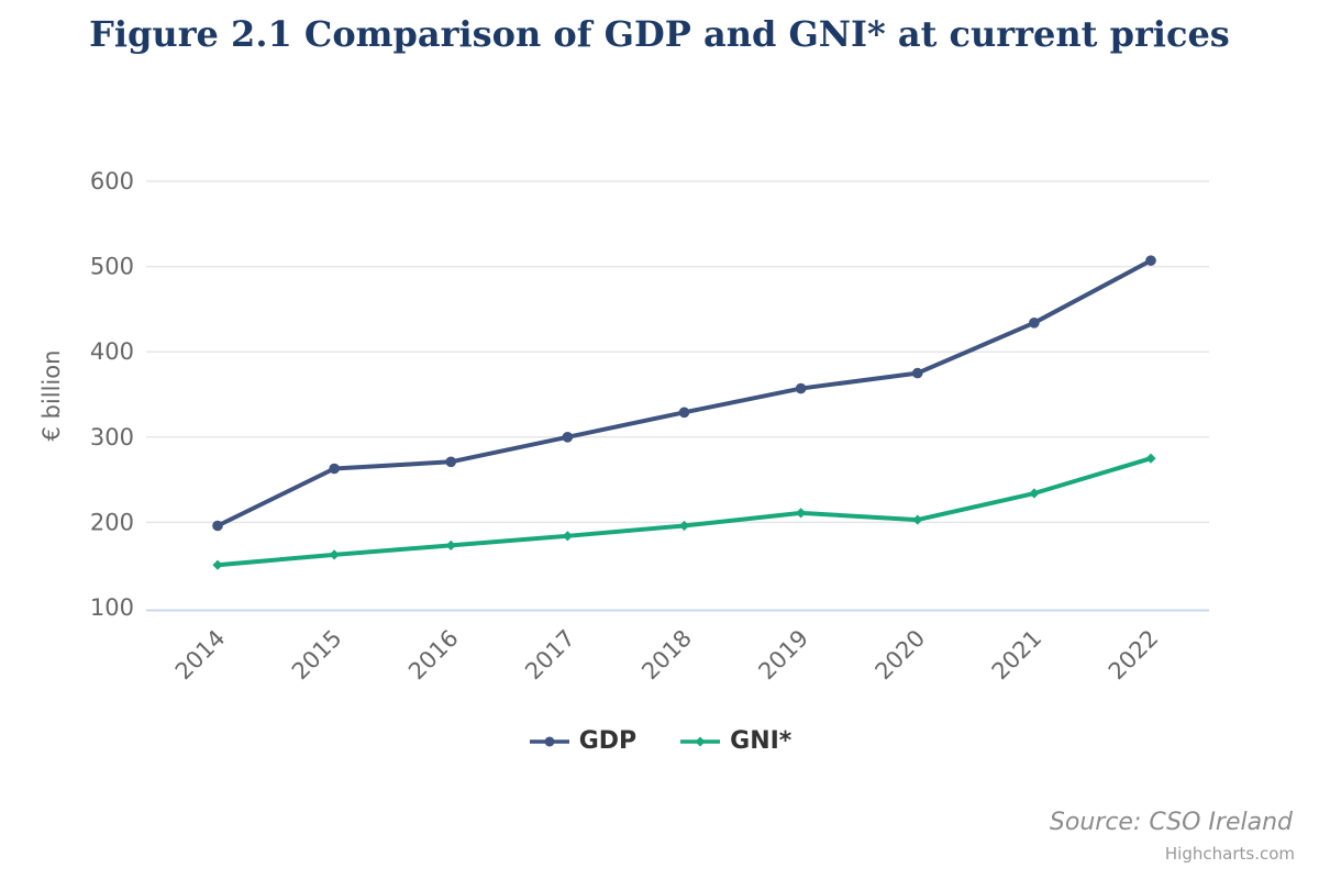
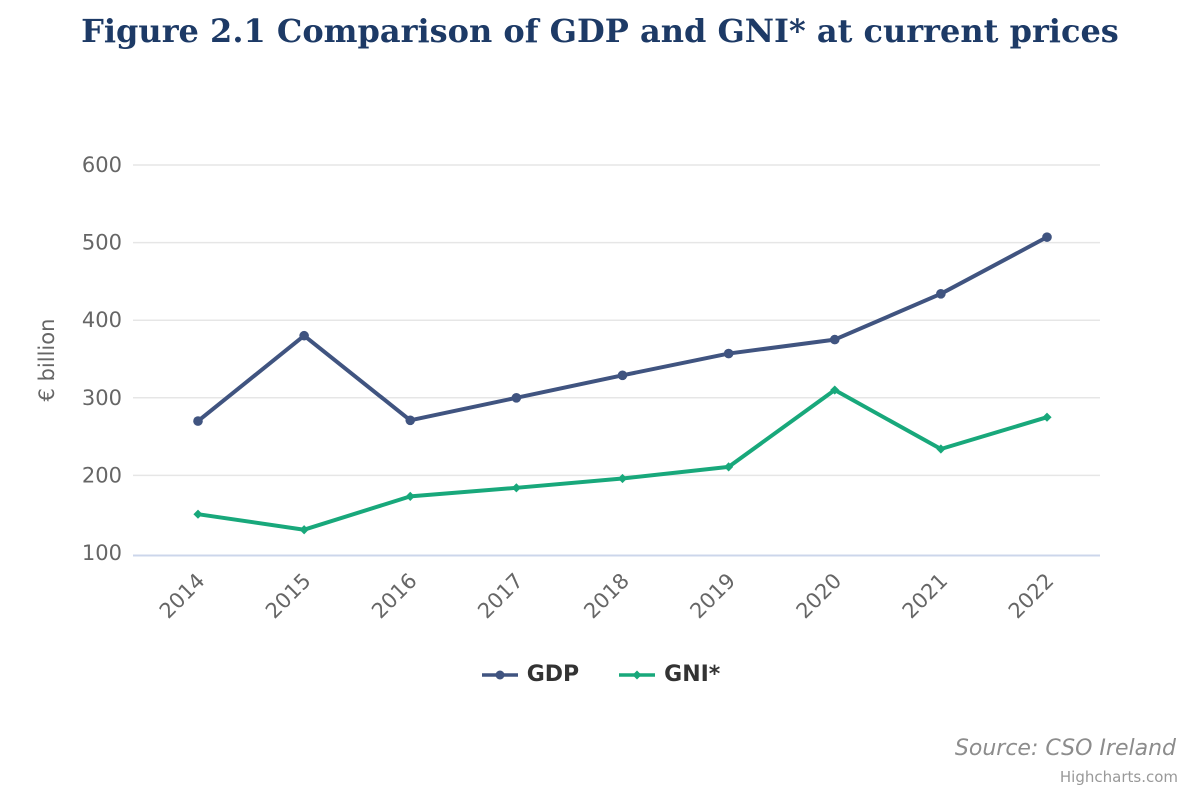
GDP/2014: 200 -> 270
GDP/2015: 260 -> 380
GNI*/2015: 160 -> 130
GNI*/2020: 200 -> 310
